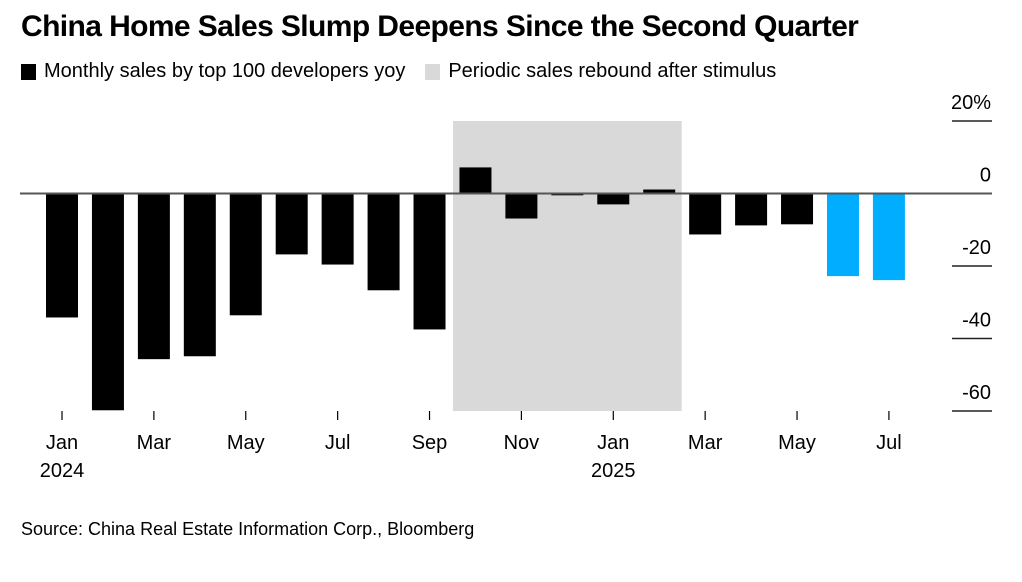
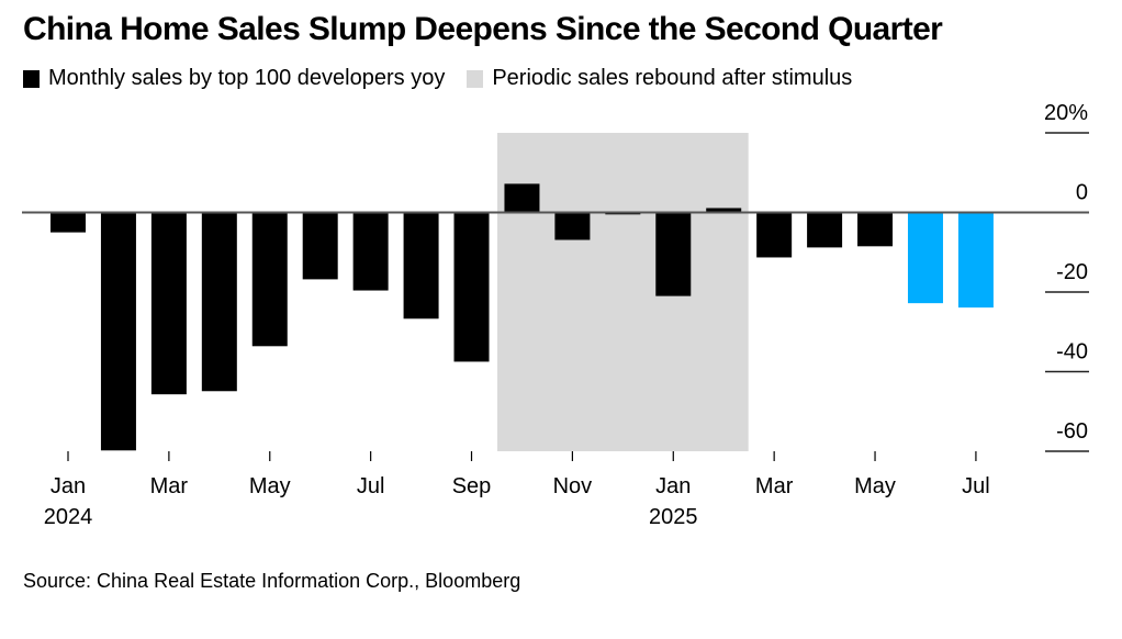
Jan 2024: -34% -> -5%
Jan 2025: -3% -> -21%
